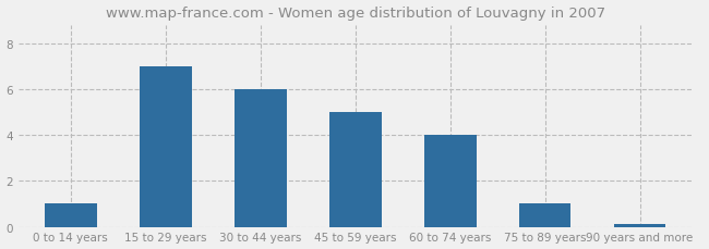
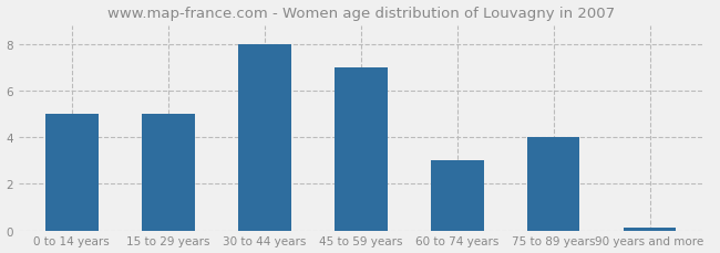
0 to 14 years: 1.0 -> 5.0
15 to 29 years: 7.0 -> 5.0
30 to 44 years: 6.0 -> 8.0
45 to 59 years: 5.0 -> 7.0
60 to 74 years: 4.0 -> 3.0
75 to 89 years: 1.0 -> 4.0
